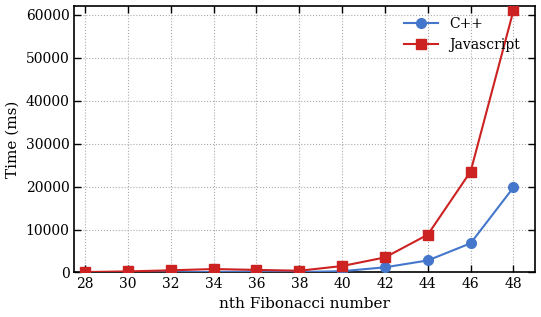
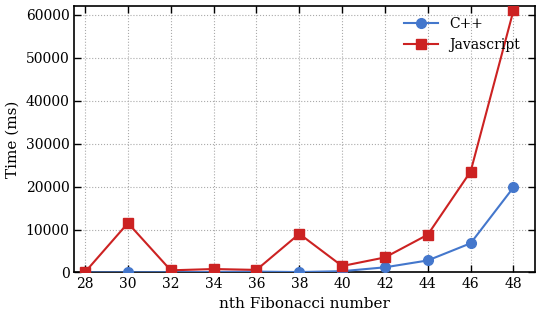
Javascript/30: 200 -> 11500
Javascript/38: 400 -> 9000
